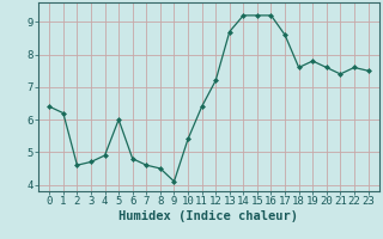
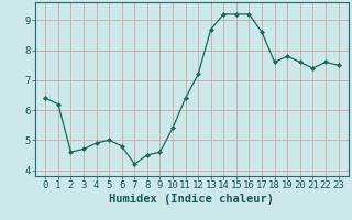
5: 6.0 -> 5.0
7: 4.6 -> 4.2
9: 4.1 -> 4.6
